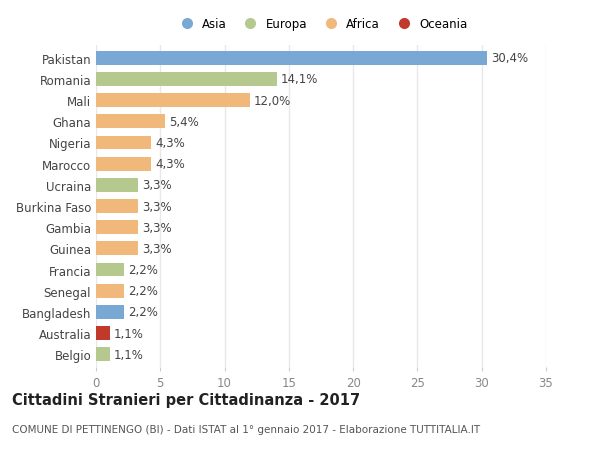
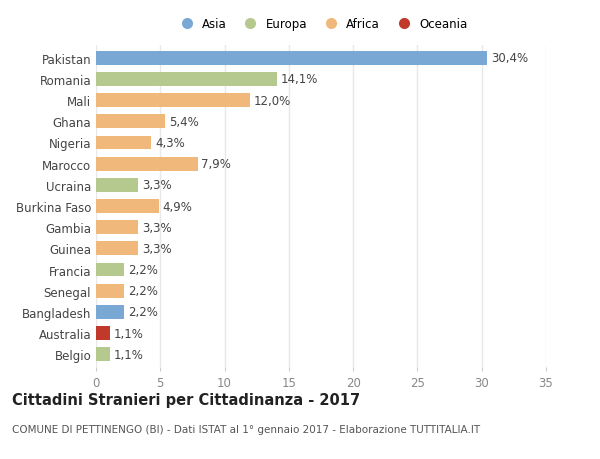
Marocco: 4,3% -> 7,9%
Burkina Faso: 3,3% -> 4,9%
